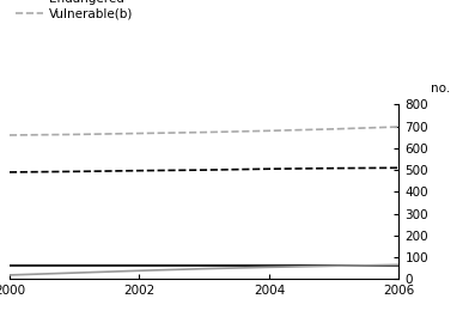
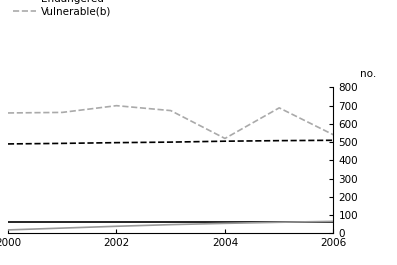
Vulnerable(b)/2002: 670 -> 700
Vulnerable(b)/2004: 680 -> 520
Vulnerable(b)/2006: 700 -> 540
